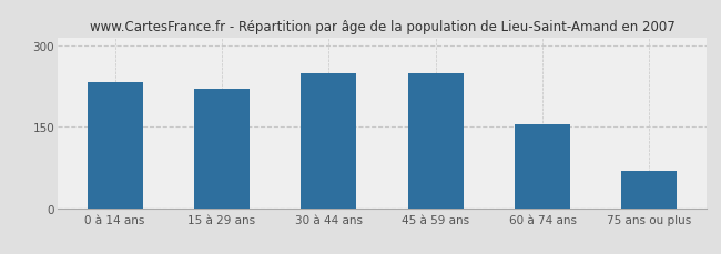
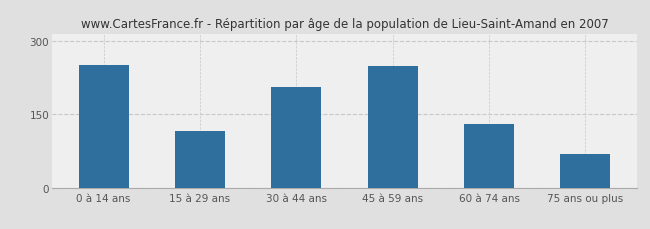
0 à 14 ans: 233 -> 250
15 à 29 ans: 220 -> 115
30 à 44 ans: 248 -> 205
60 à 74 ans: 154 -> 130
